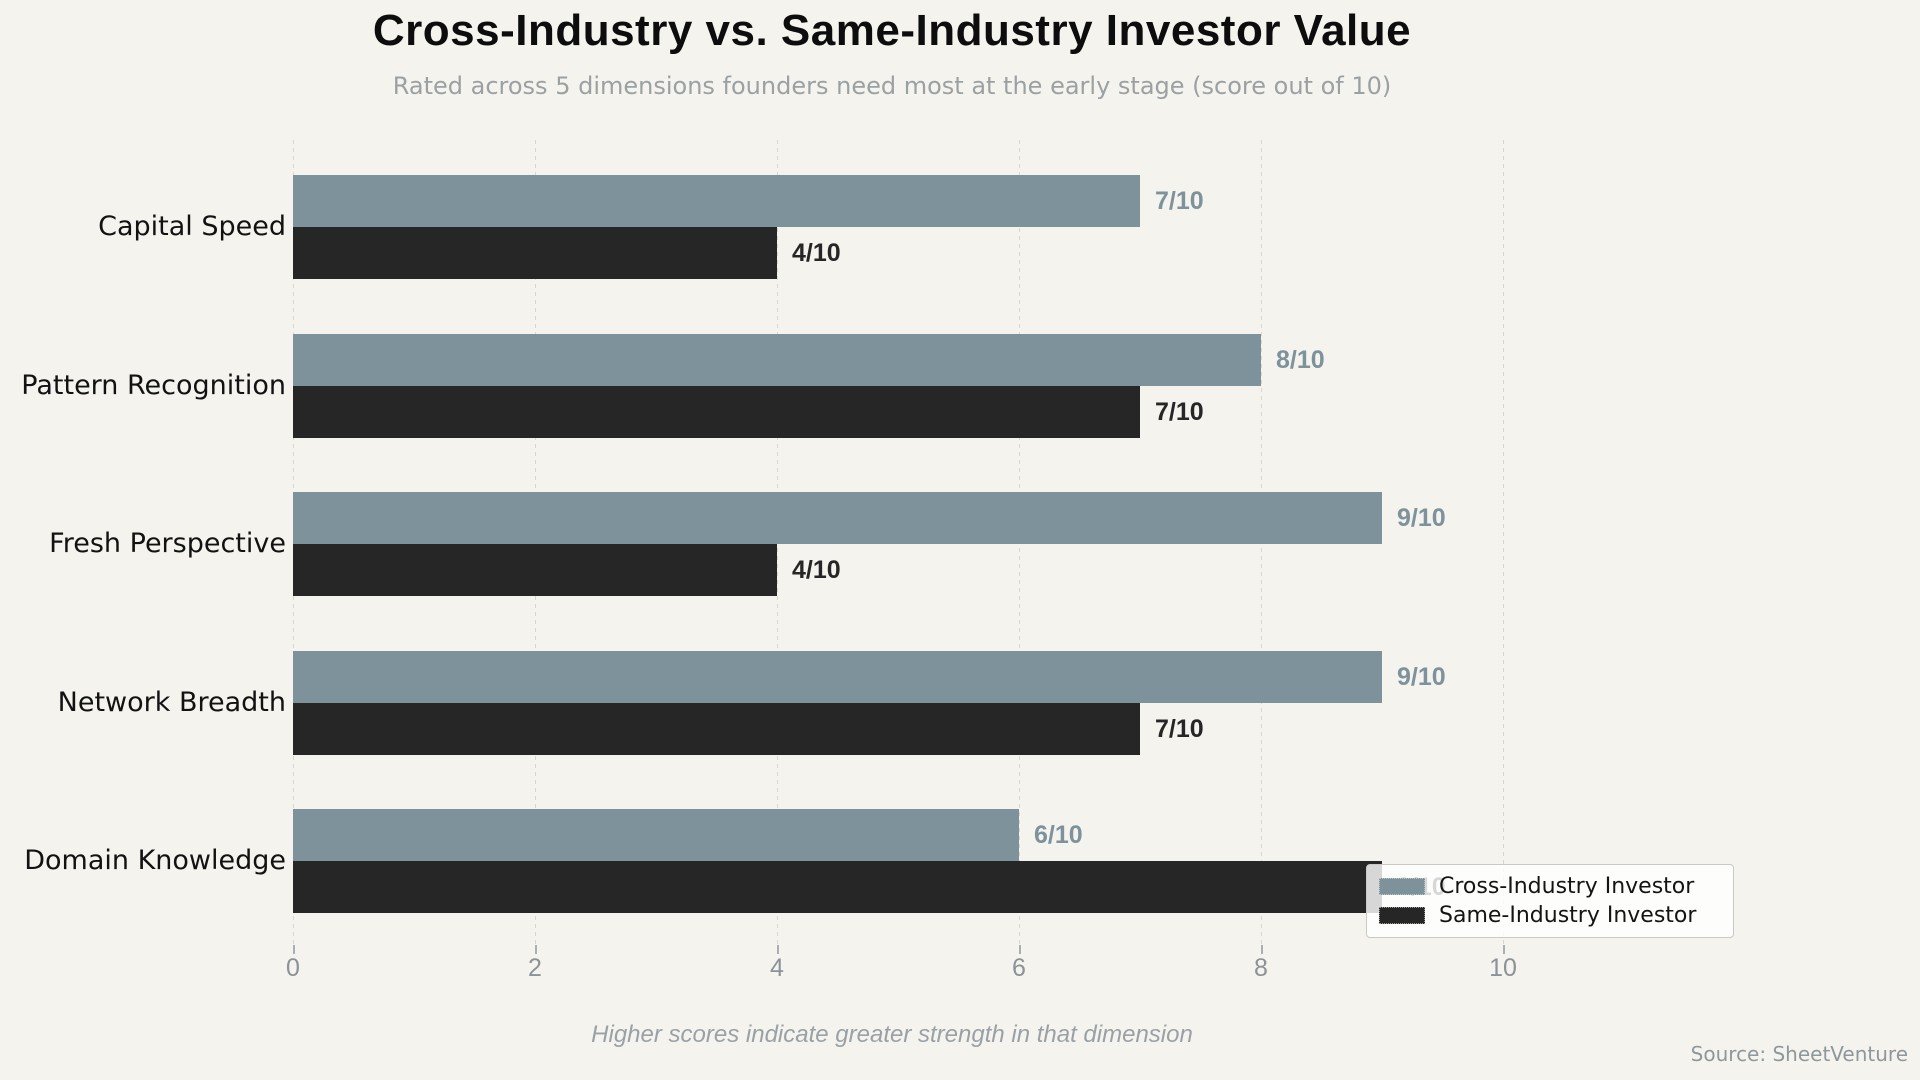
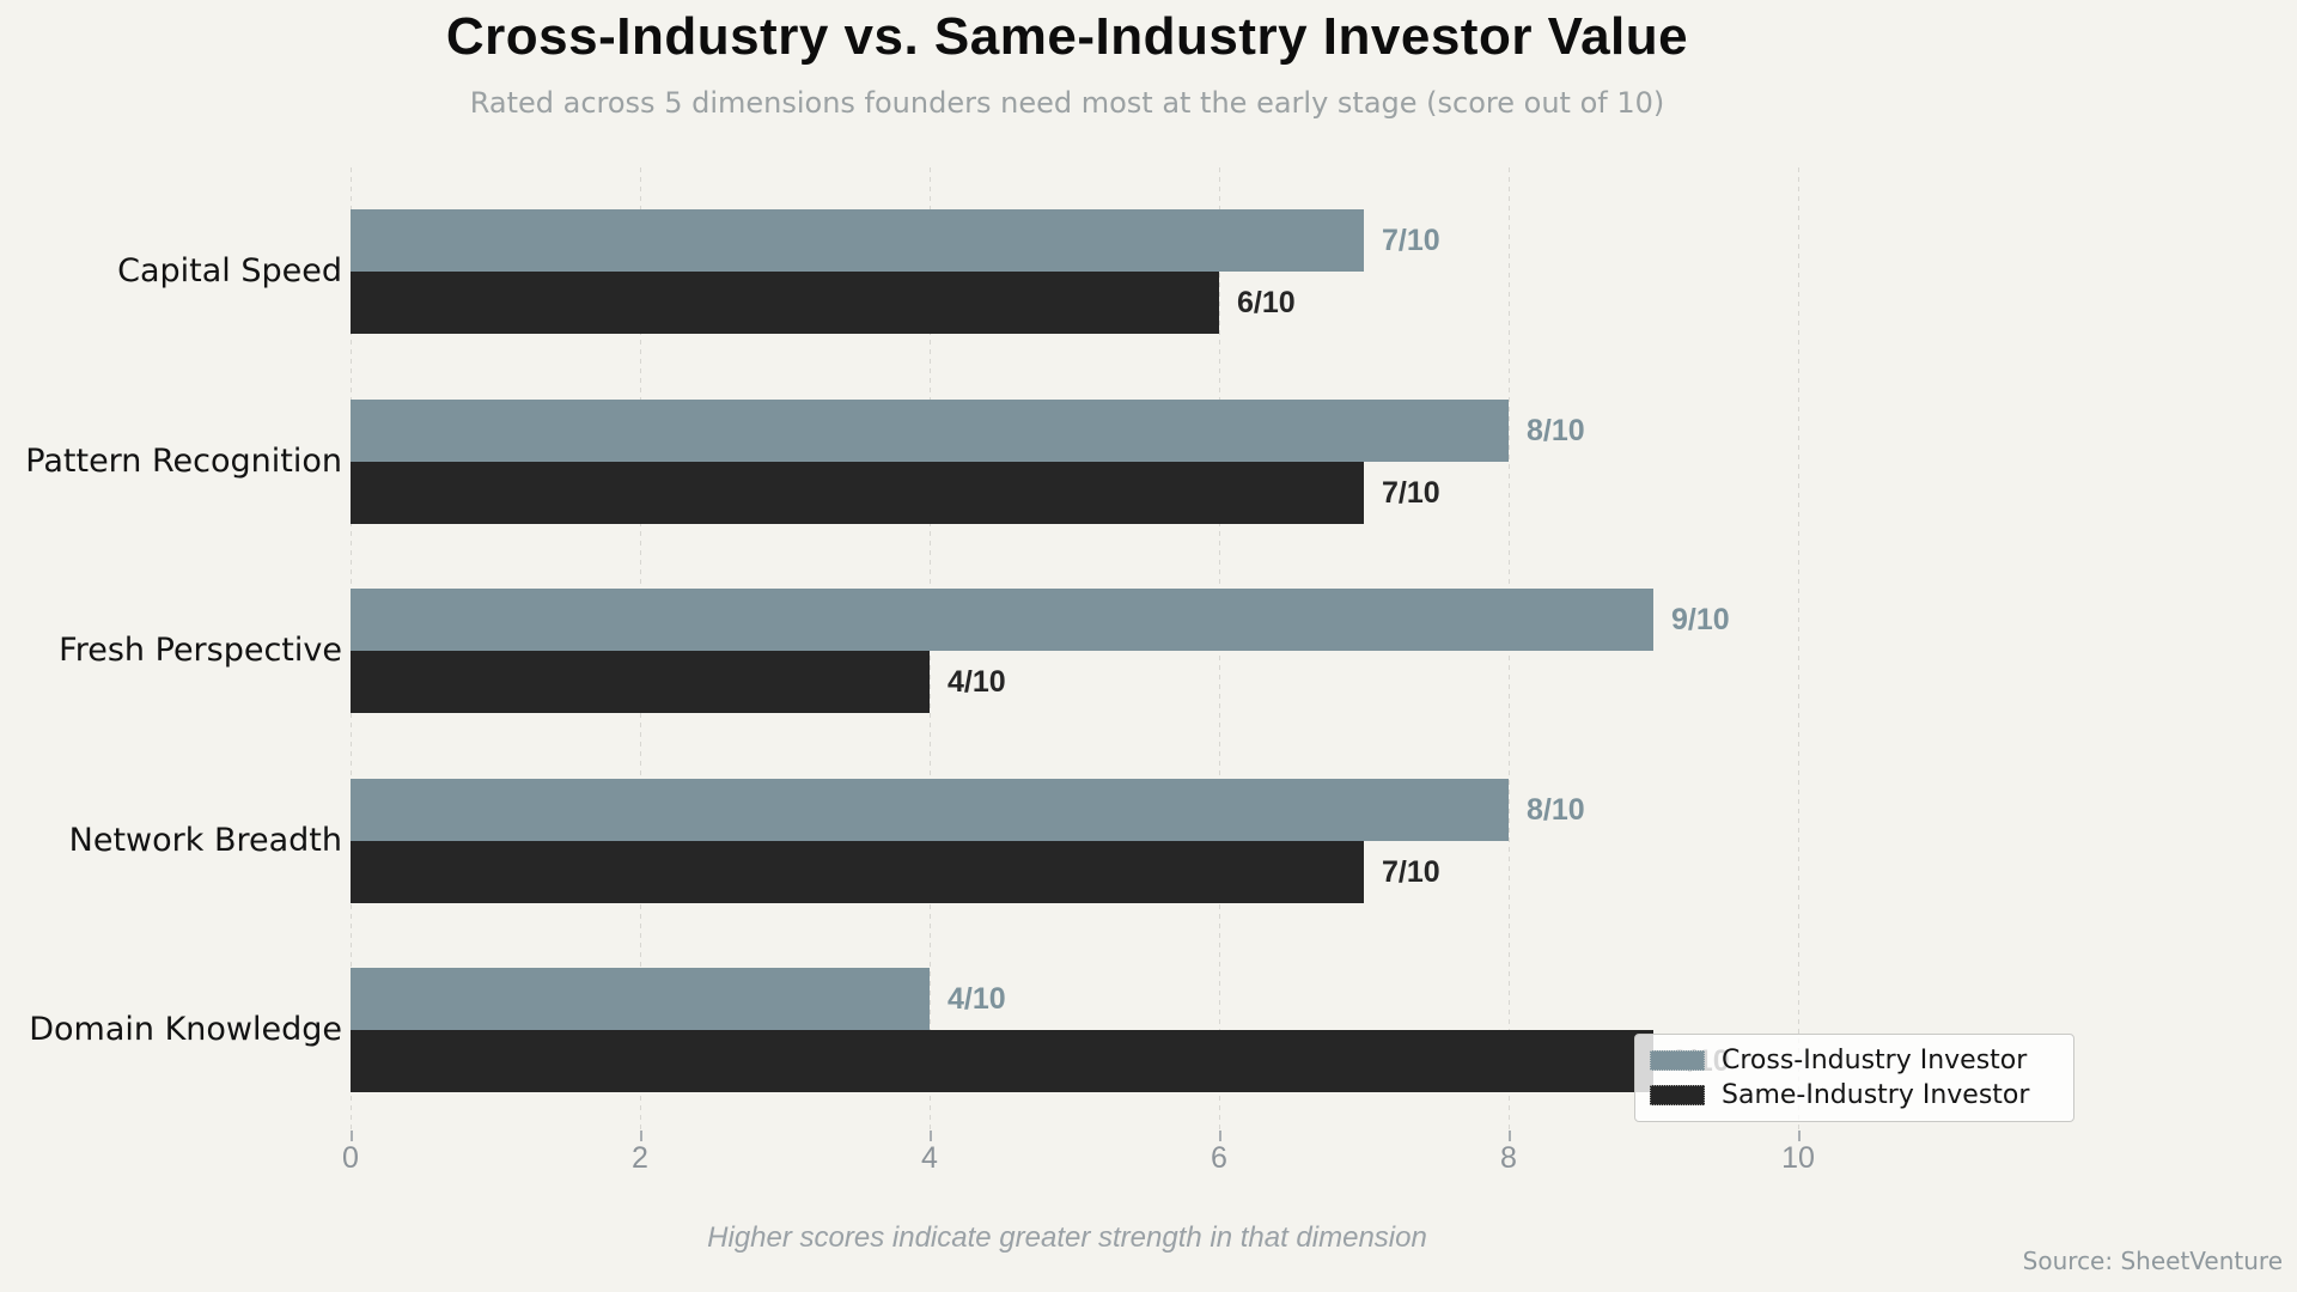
Same-Industry Investor/Capital Speed: 4 -> 6
Cross-Industry Investor/Network Breadth: 9 -> 8
Cross-Industry Investor/Domain Knowledge: 6 -> 4
